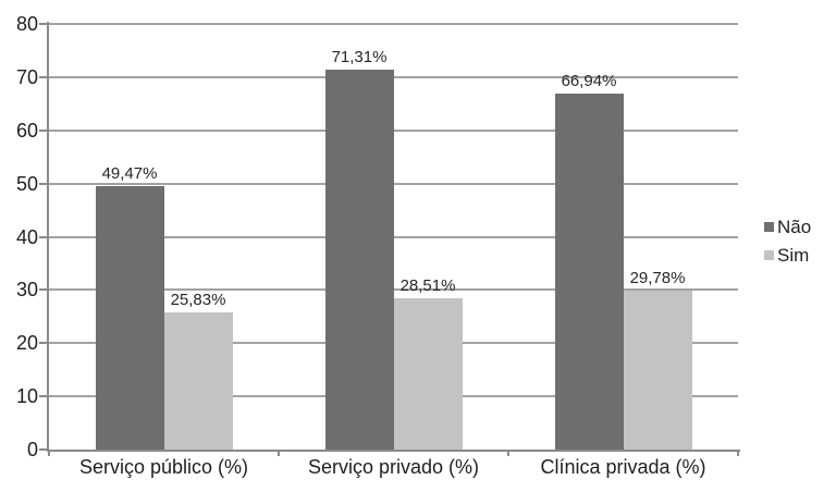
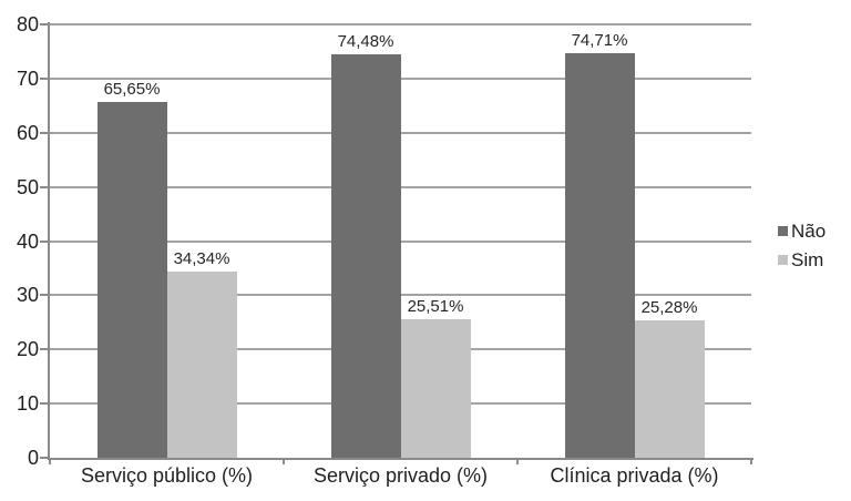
Não/Serviço público (%): 49,47% -> 65,65%
Sim/Serviço público (%): 25,83% -> 34,34%
Não/Serviço privado (%): 71,31% -> 74,48%
Sim/Serviço privado (%): 28,51% -> 25,51%
Não/Clínica privada (%): 66,94% -> 74,71%
Sim/Clínica privada (%): 29,78% -> 25,28%
